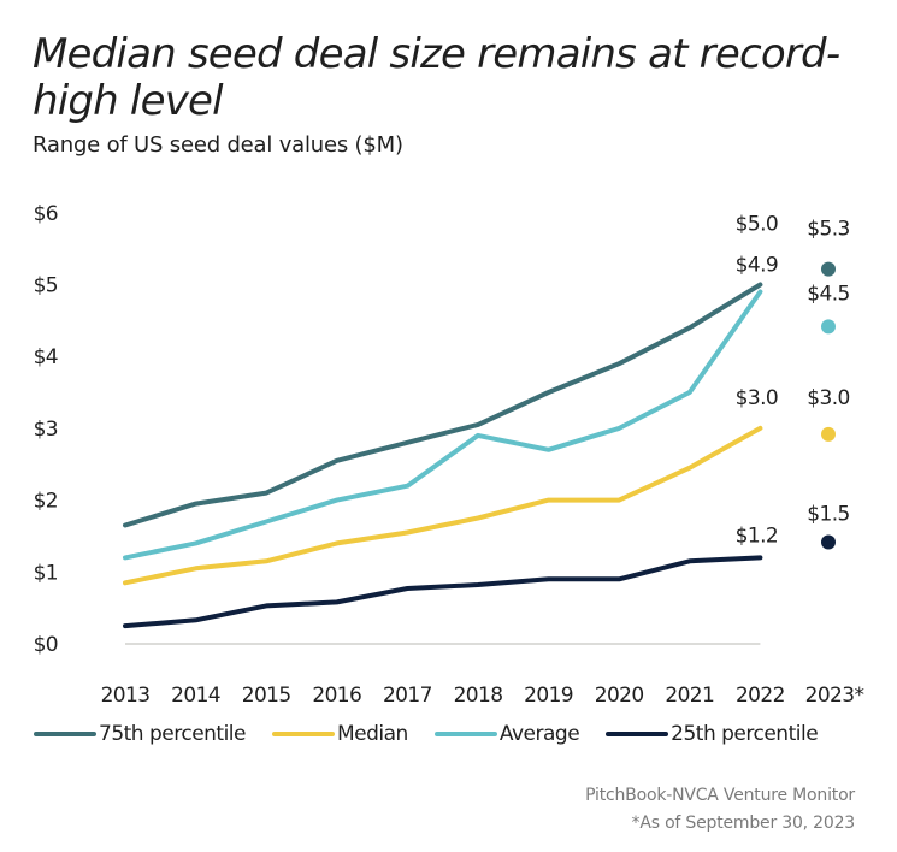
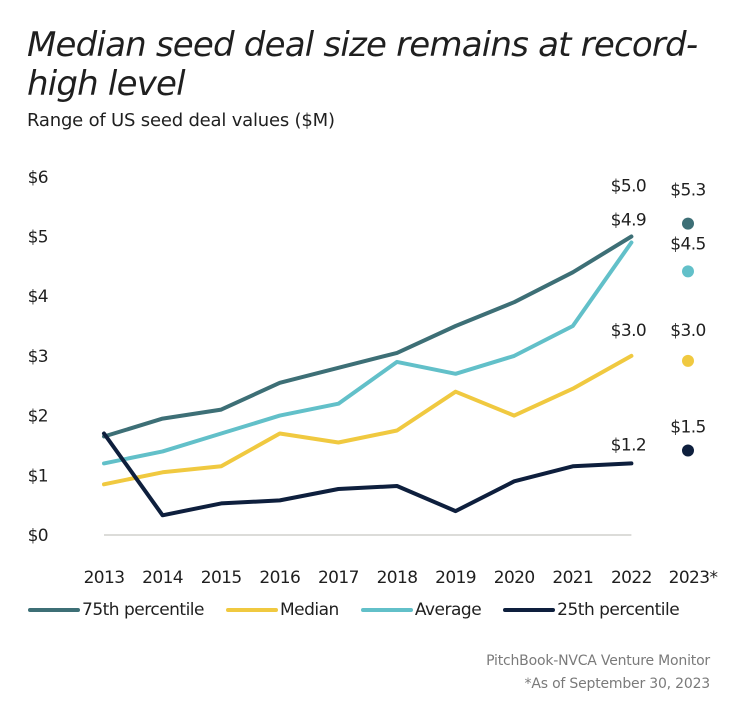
25th percentile/2013: $0.2 -> $1.7
Median/2016: $1.4 -> $1.7
Median/2019: $2.0 -> $2.4
25th percentile/2019: $0.9 -> $0.4
